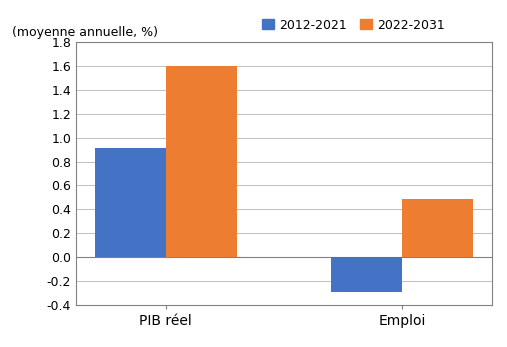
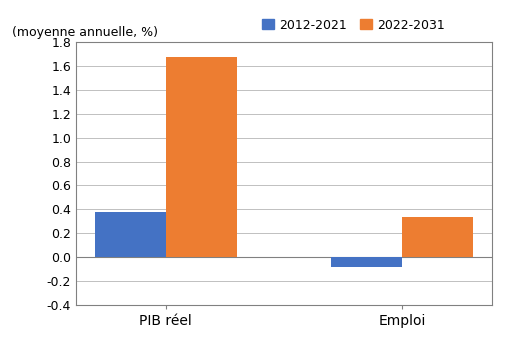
2012-2021/PIB réel: 0.91 -> 0.38
2022-2031/PIB réel: 1.60 -> 1.67
2012-2021/Emploi: -0.29 -> -0.08
2022-2031/Emploi: 0.49 -> 0.34
